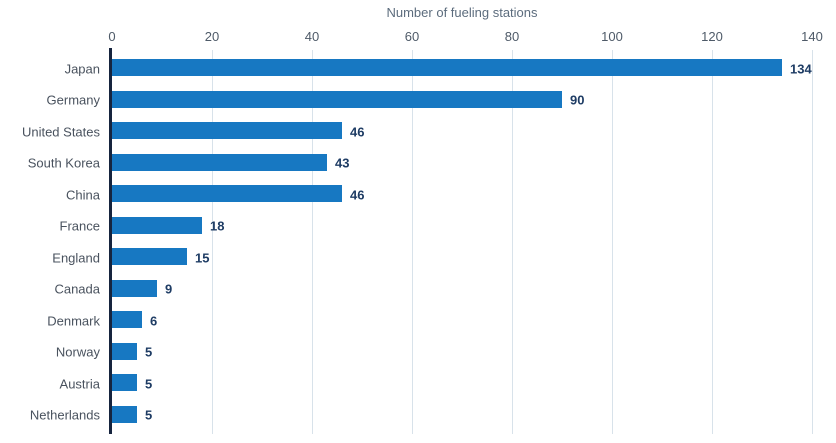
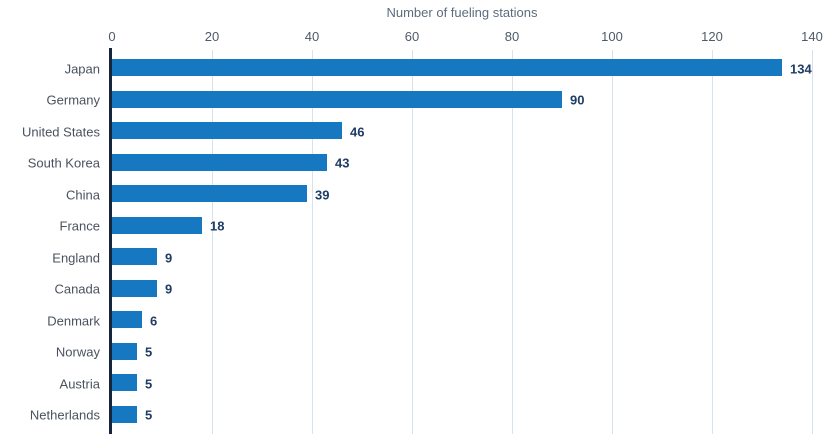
China: 46 -> 39
England: 15 -> 9
